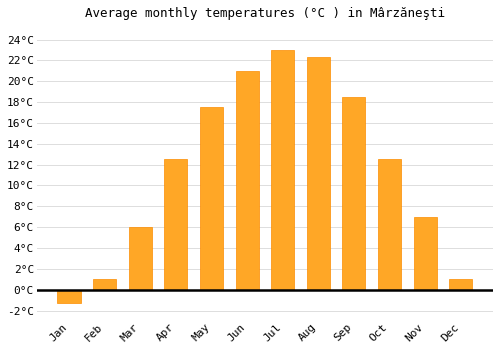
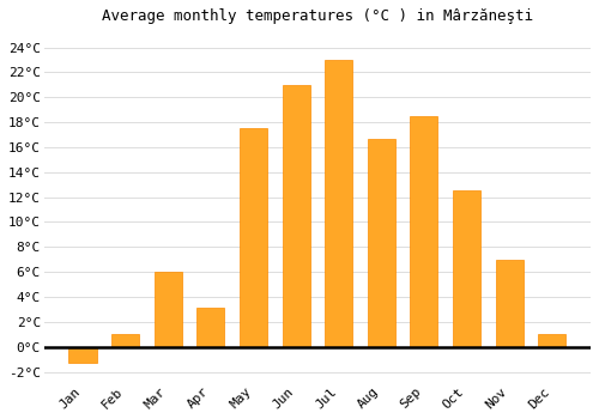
Apr: 12.5°C -> 3.1°C
Aug: 22.3°C -> 16.7°C
